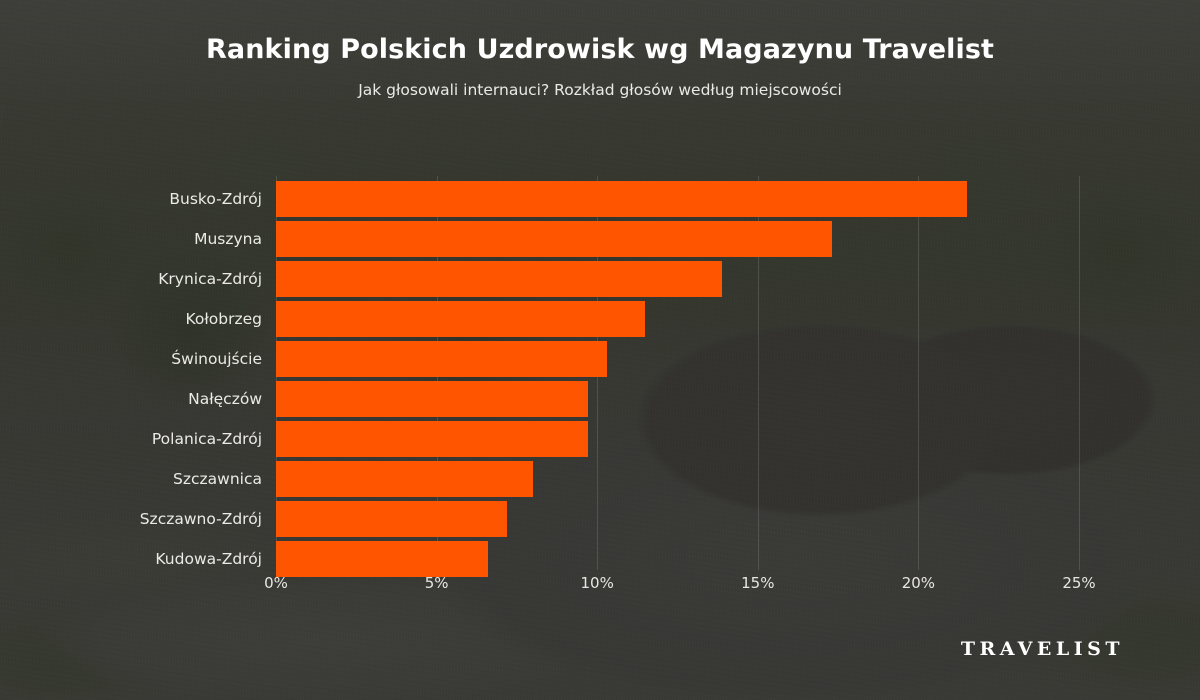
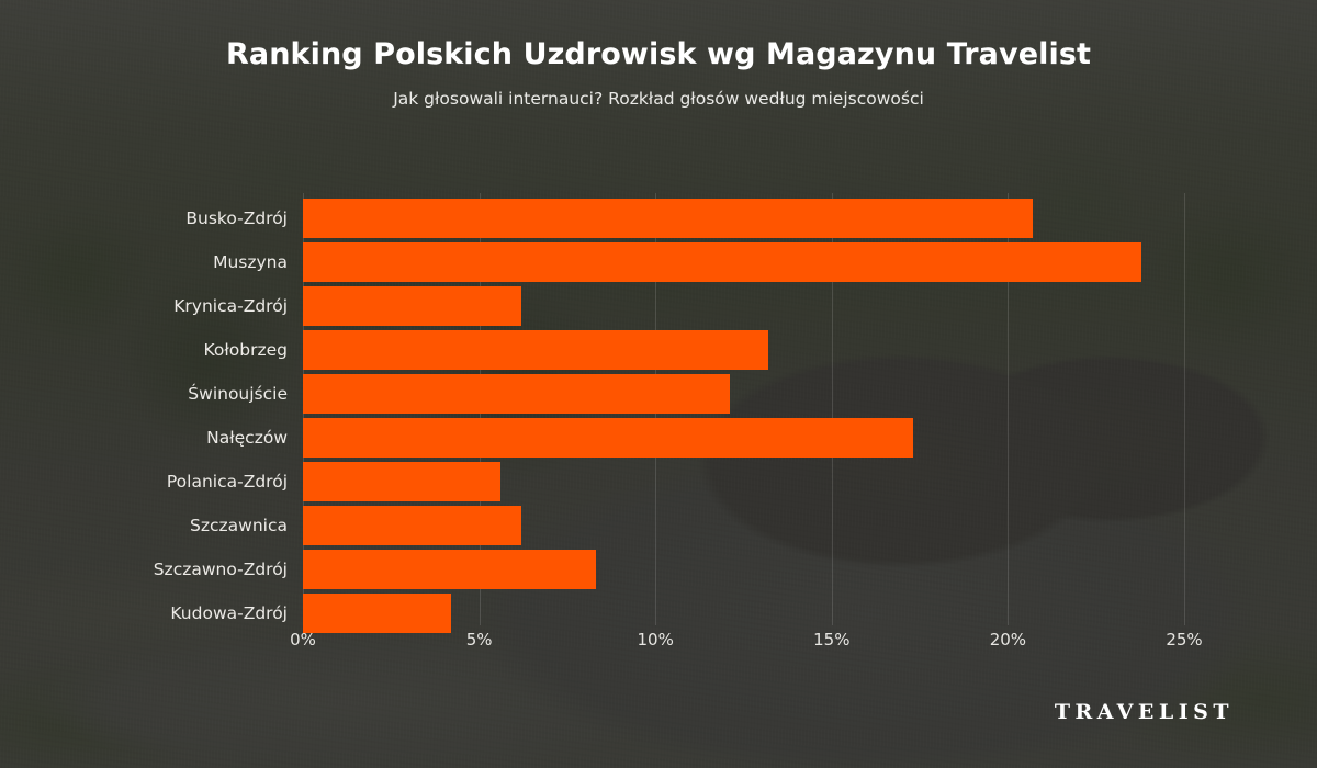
Busko-Zdrój: 21.5% -> 20.7%
Muszyna: 17.3% -> 23.8%
Krynica-Zdrój: 13.9% -> 6.2%
Kołobrzeg: 11.5% -> 13.2%
Świnoujście: 10.3% -> 12.1%
Nałęczów: 9.7% -> 17.3%
Polanica-Zdrój: 9.7% -> 5.6%
Szczawnica: 8.0% -> 6.2%
Szczawno-Zdrój: 7.2% -> 8.3%
Kudowa-Zdrój: 6.6% -> 4.2%
